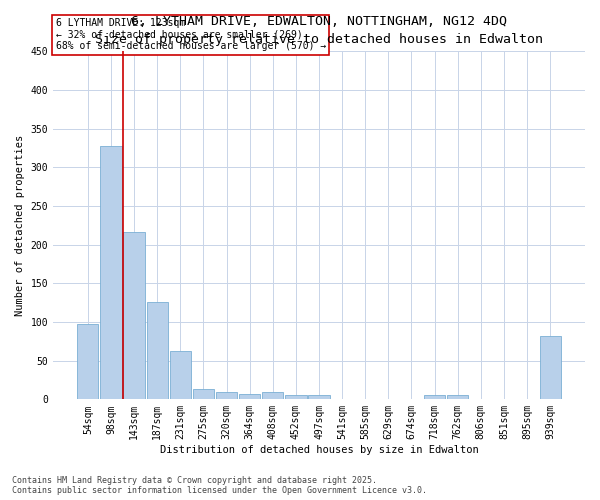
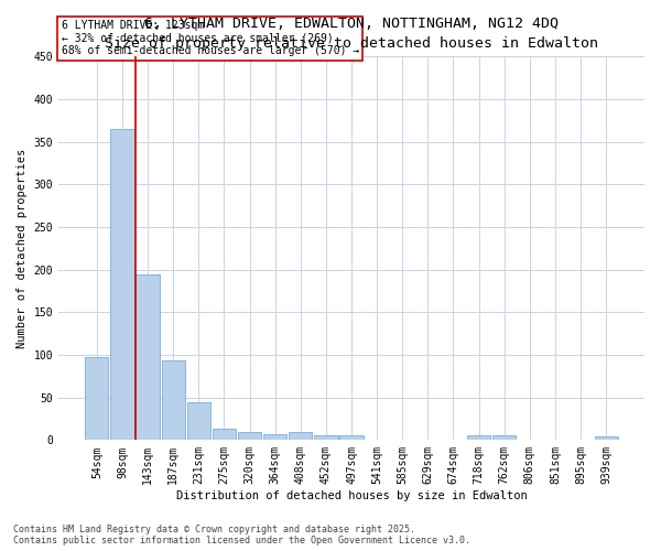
98sqm: 328 -> 365
143sqm: 216 -> 195
187sqm: 126 -> 94
231sqm: 62 -> 45
939sqm: 82 -> 4
